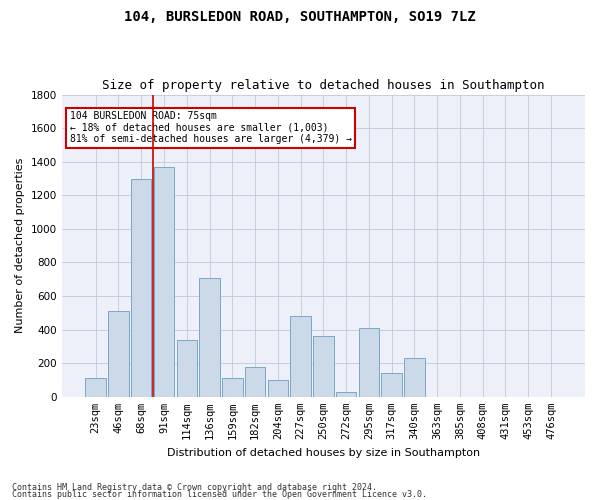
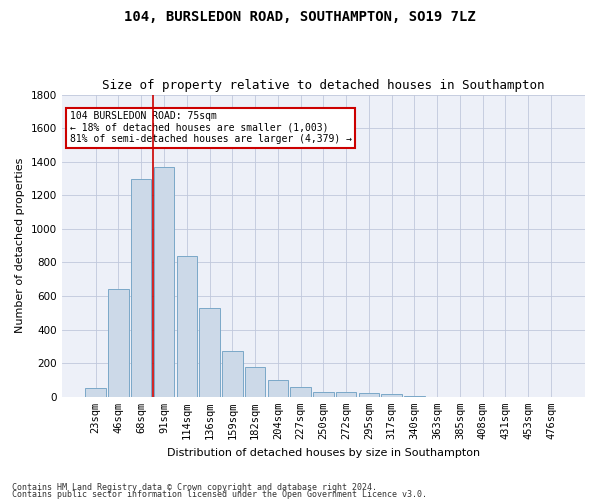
23sqm: 110 -> 50
46sqm: 510 -> 640
114sqm: 340 -> 840
136sqm: 710 -> 530
159sqm: 110 -> 270
227sqm: 480 -> 60
250sqm: 360 -> 30
295sqm: 410 -> 20
317sqm: 140 -> 20
340sqm: 230 -> 0
